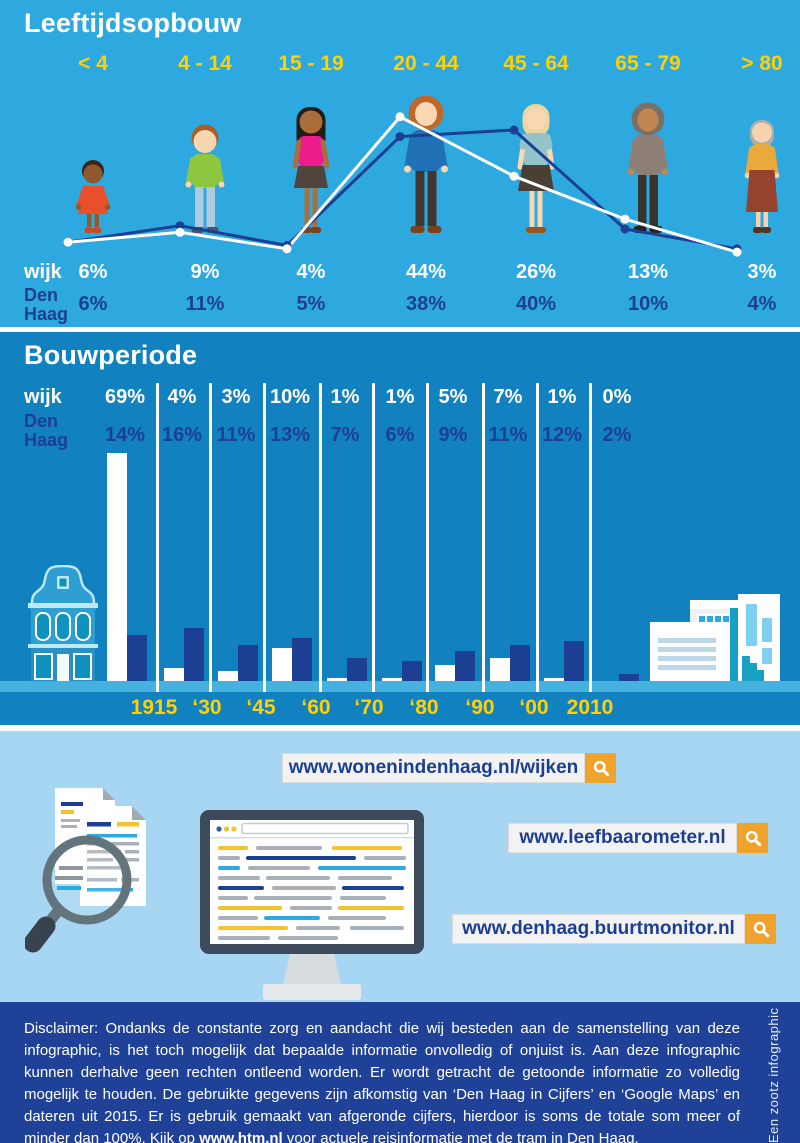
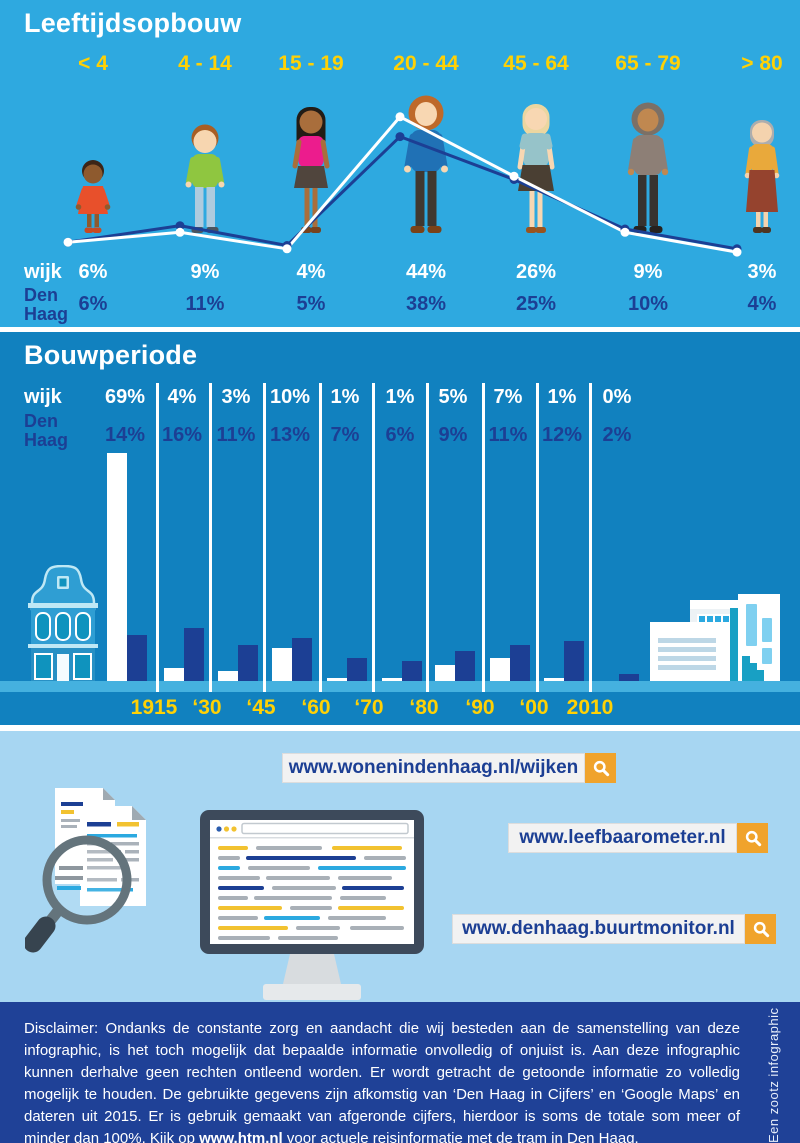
Leeftijdsopbouw/Den Haag/45 - 64: 40% -> 25%
Leeftijdsopbouw/wijk/65 - 79: 13% -> 9%
